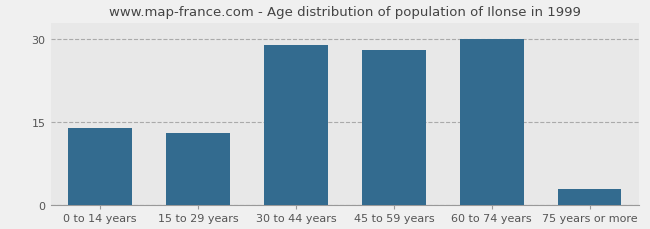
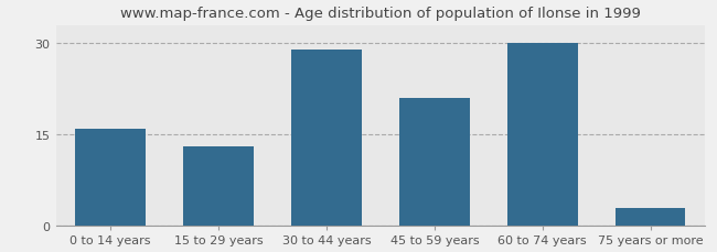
0 to 14 years: 14 -> 16
45 to 59 years: 28 -> 21
